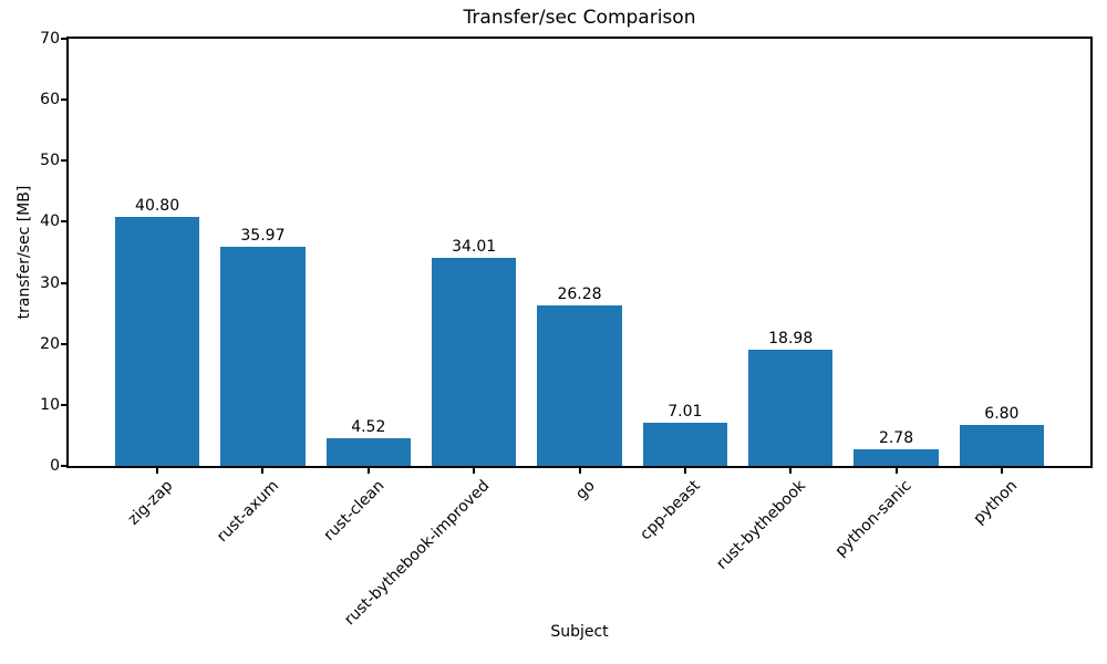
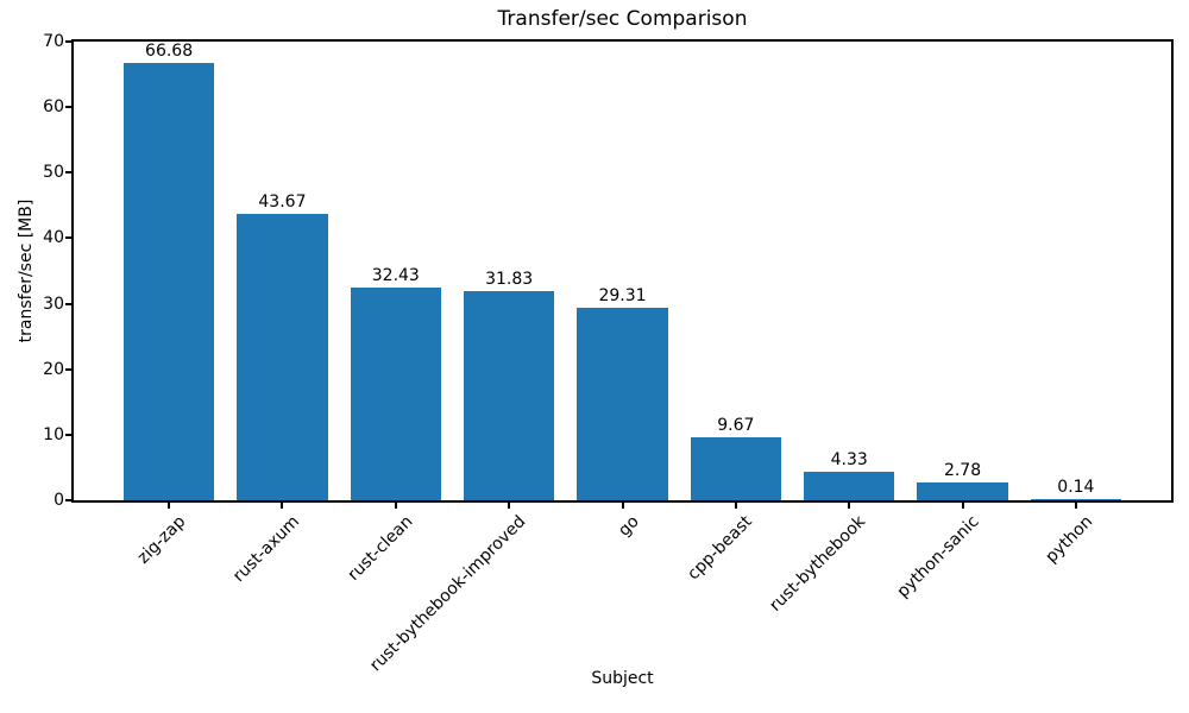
zig-zap: 40.80 -> 66.68
rust-axum: 35.97 -> 43.67
rust-clean: 4.52 -> 32.43
rust-bythebook-improved: 34.01 -> 31.83
go: 26.28 -> 29.31
cpp-beast: 7.01 -> 9.67
rust-bythebook: 18.98 -> 4.33
python: 6.80 -> 0.14
